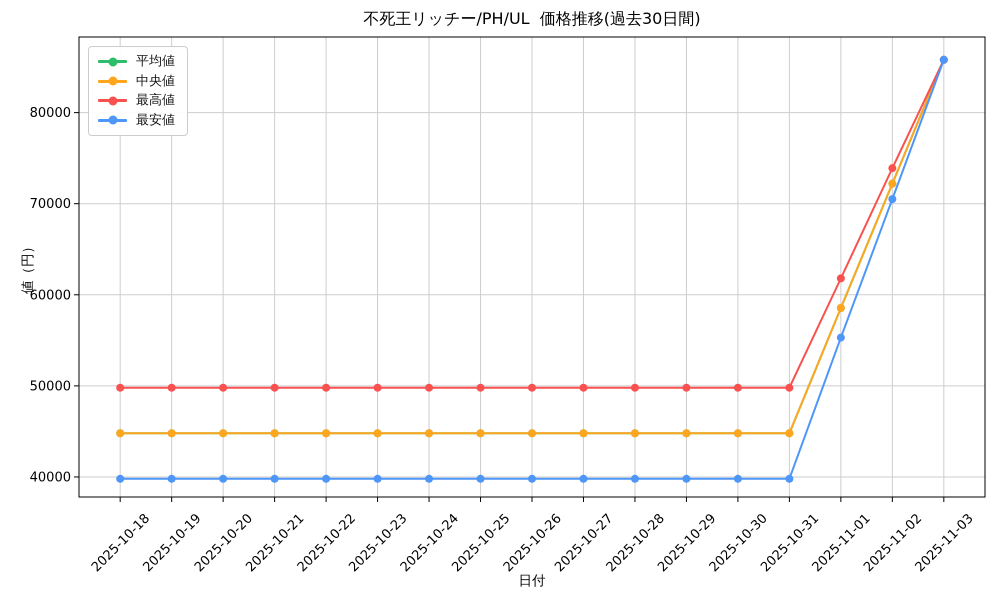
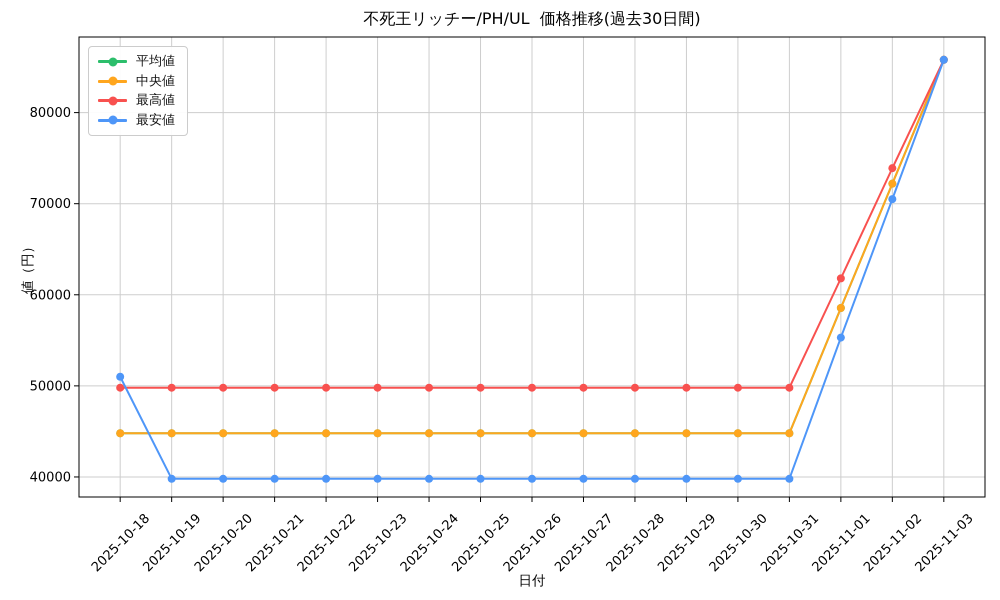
最安値/2025-10-18: 40000 -> 51000
